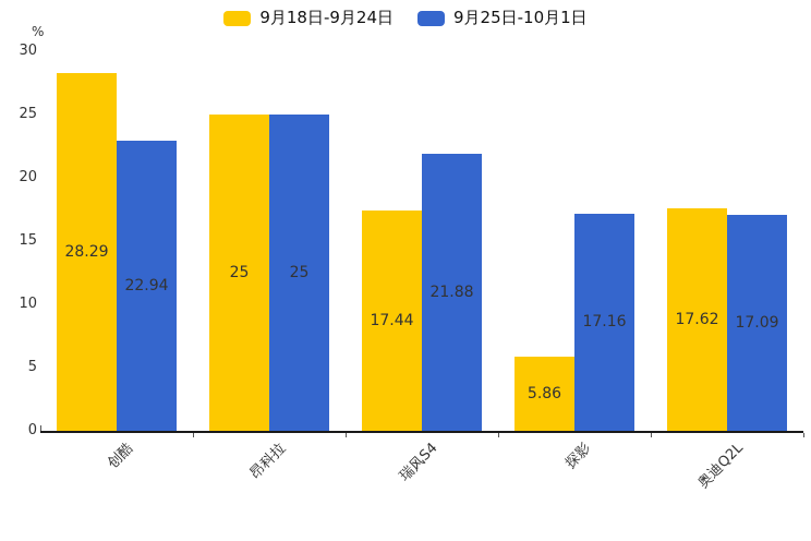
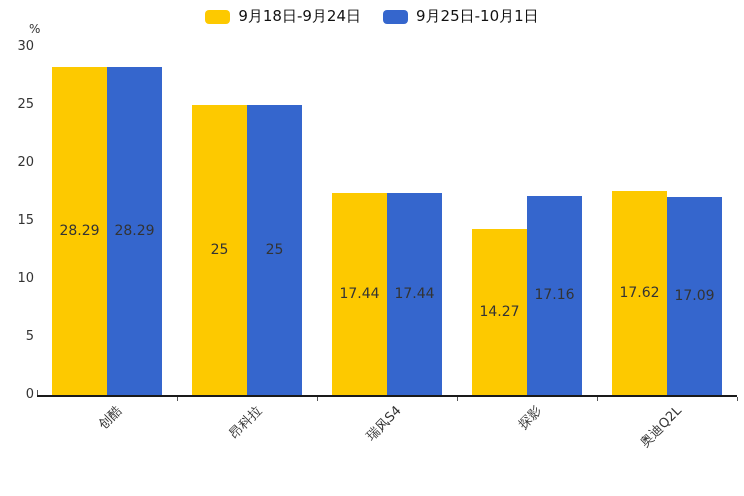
9月25日-10月1日/创酷: 22.94 -> 28.29
9月25日-10月1日/瑞风S4: 21.88 -> 17.44
9月18日-9月24日/探影: 5.86 -> 14.27
